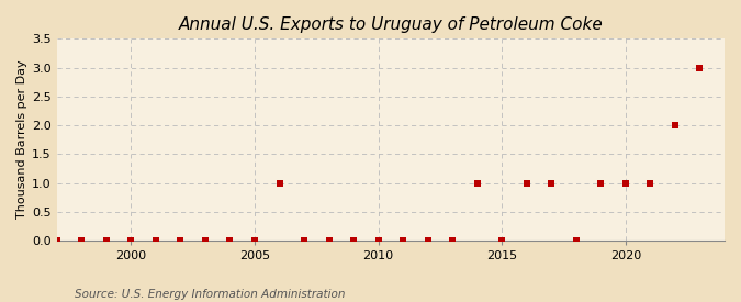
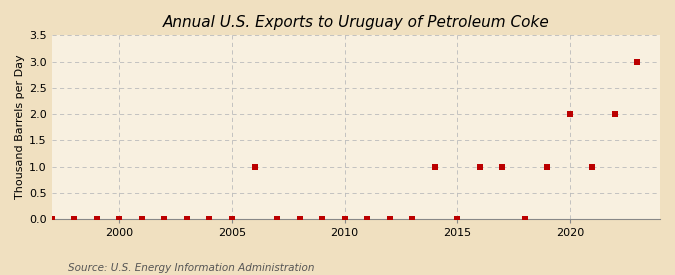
2020: 1 -> 2
